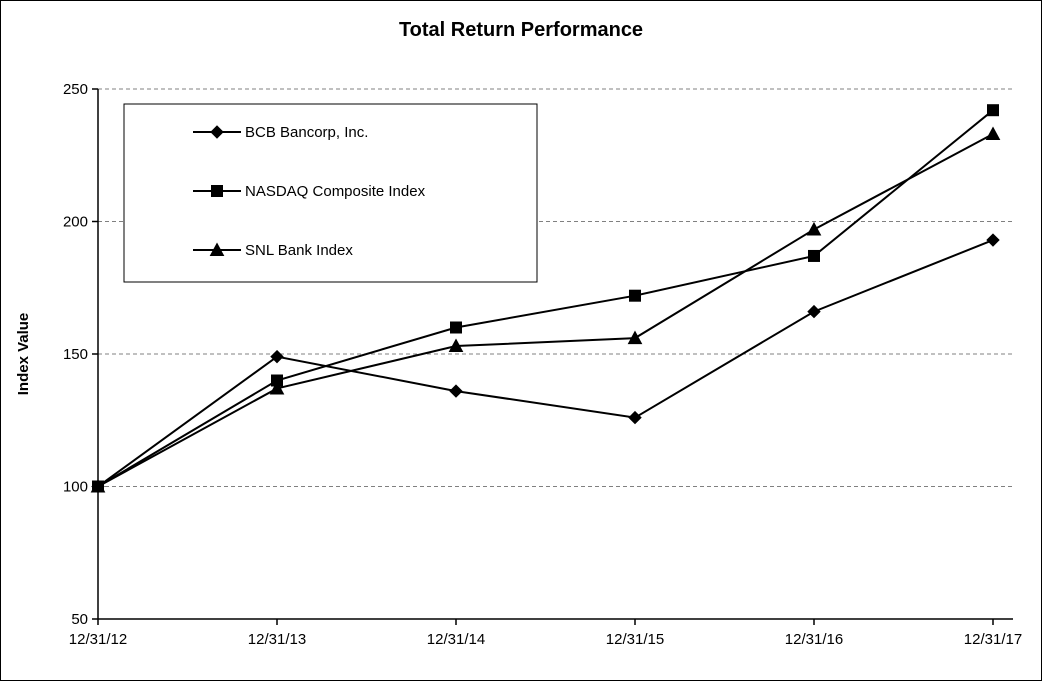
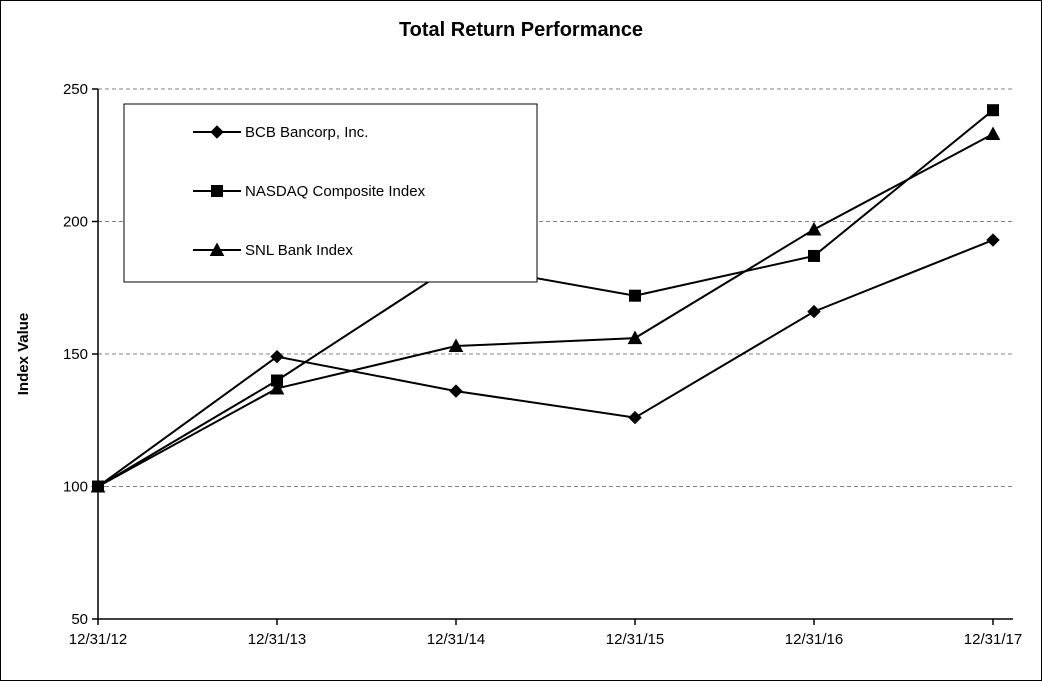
NASDAQ Composite Index/12/31/14: 160 -> 184
